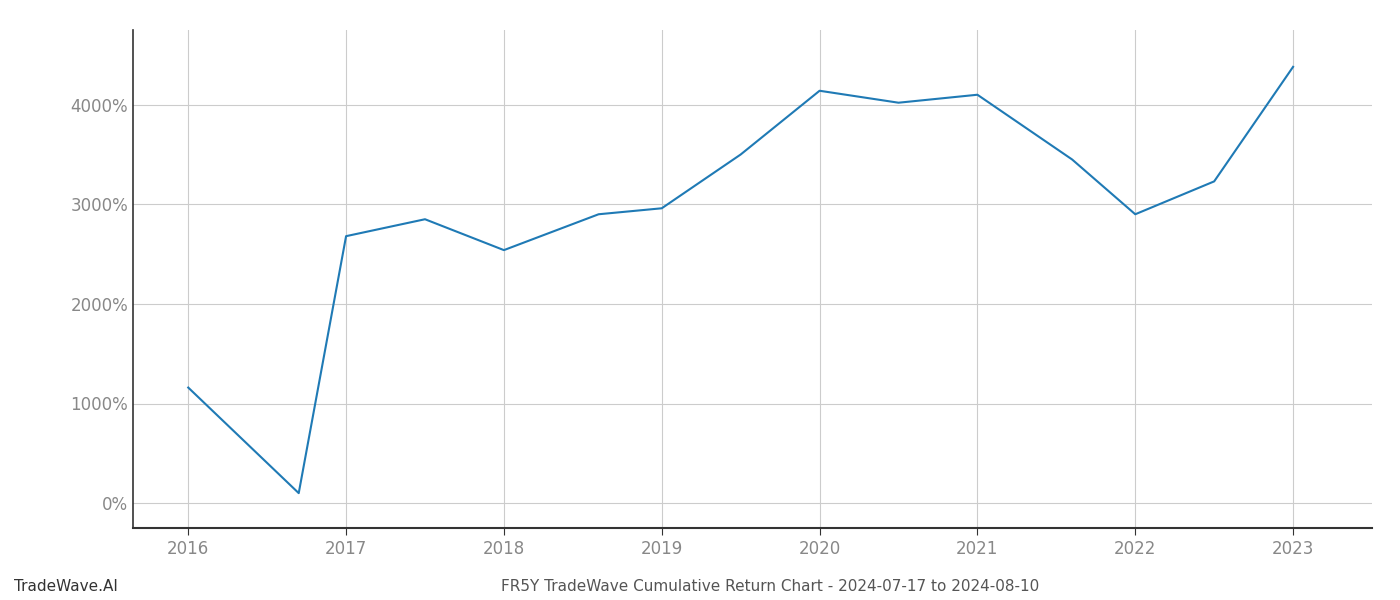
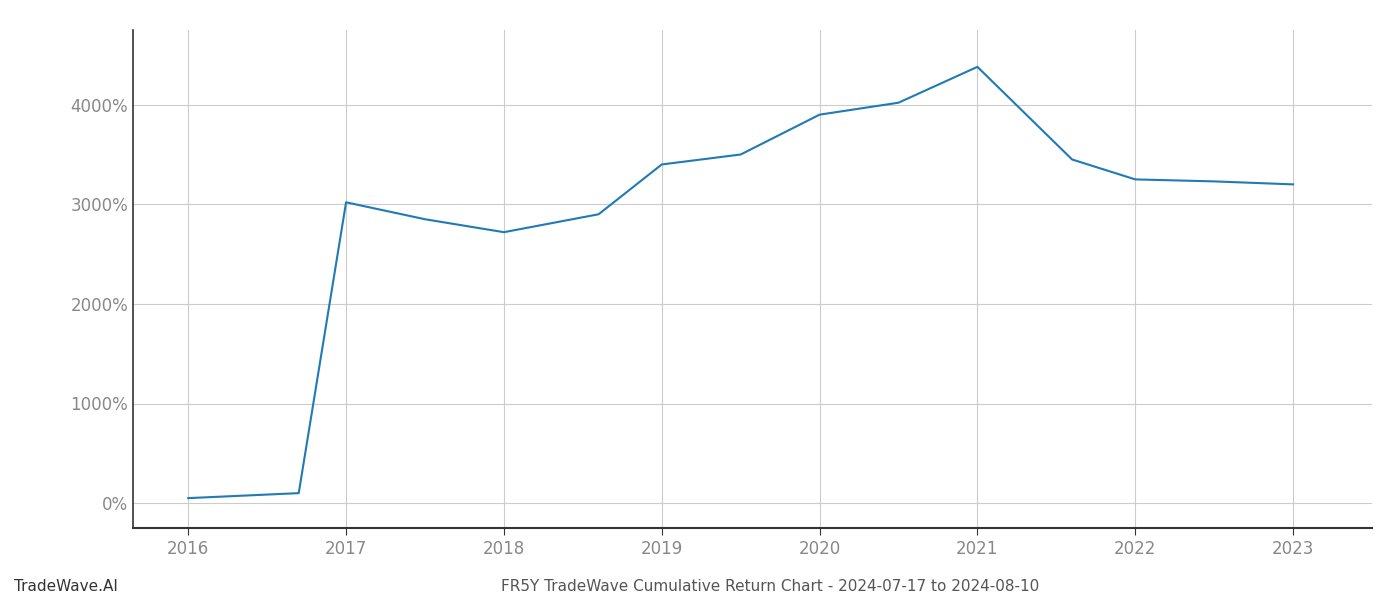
2016: 1160% -> 50%
2017: 2680% -> 3020%
2018: 2540% -> 2720%
2019: 2960% -> 3400%
2020: 4140% -> 3900%
2021: 4100% -> 4380%
2022: 2900% -> 3250%
2023: 4380% -> 3200%
